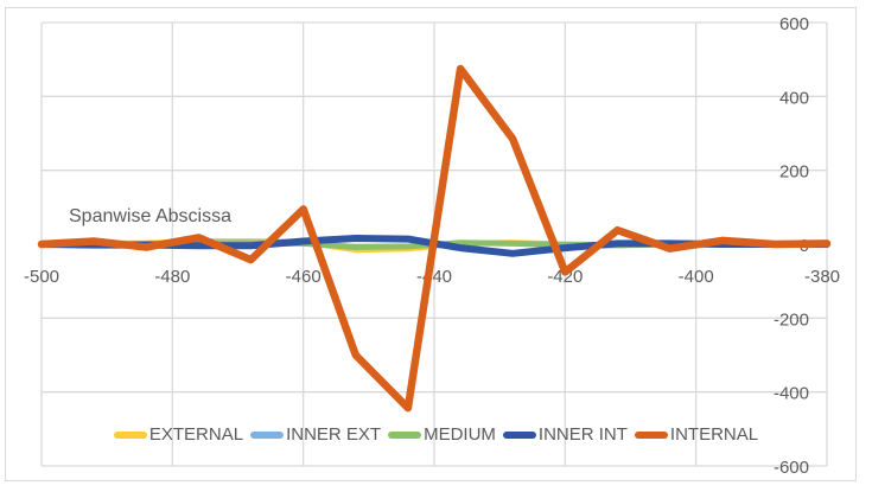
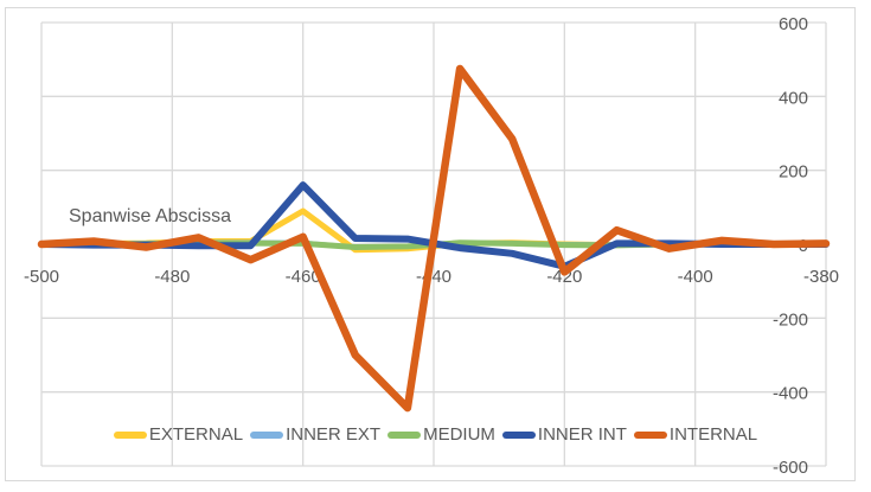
EXTERNAL/-460: 10 -> 90
INNER INT/-460: 10 -> 160
INTERNAL/-460: 100 -> 20
INNER INT/-420: -10 -> -60
